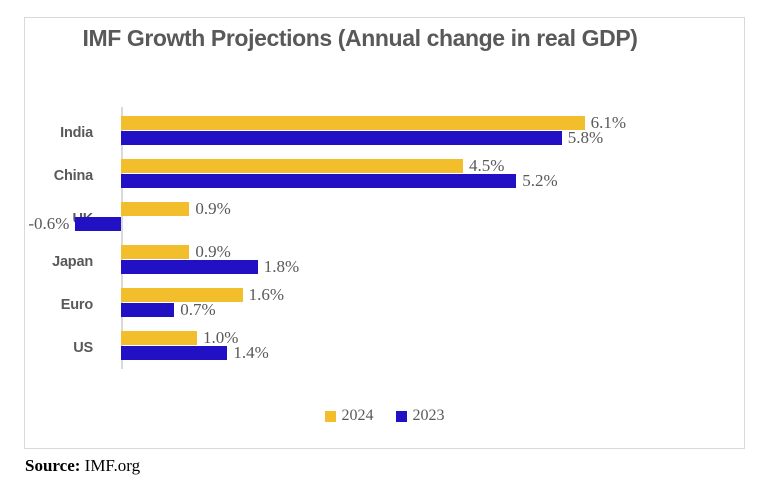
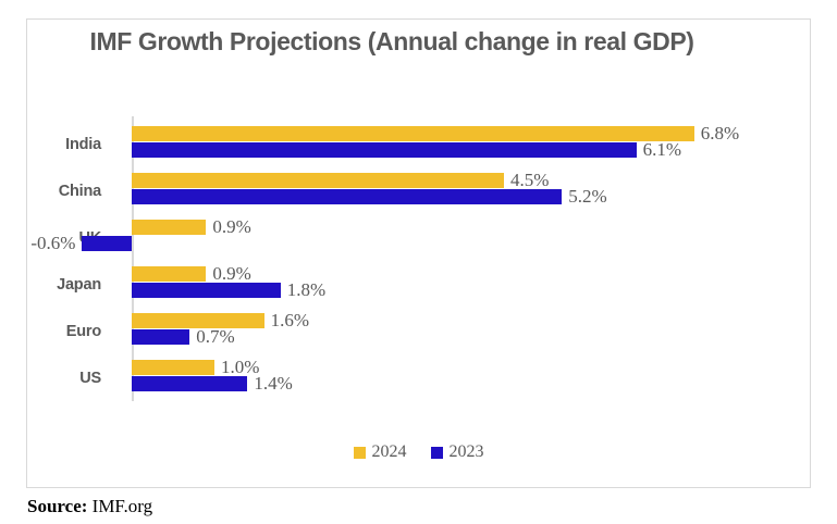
2024/India: 6.1% -> 6.8%
2023/India: 5.8% -> 6.1%
